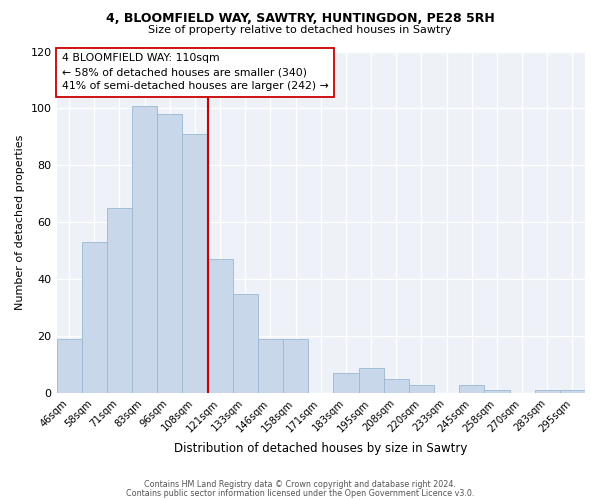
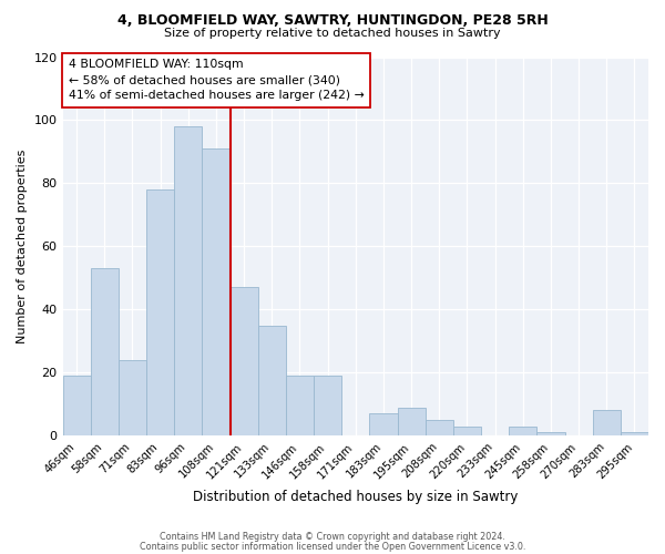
71sqm: 65 -> 24
83sqm: 101 -> 78
283sqm: 1 -> 8
